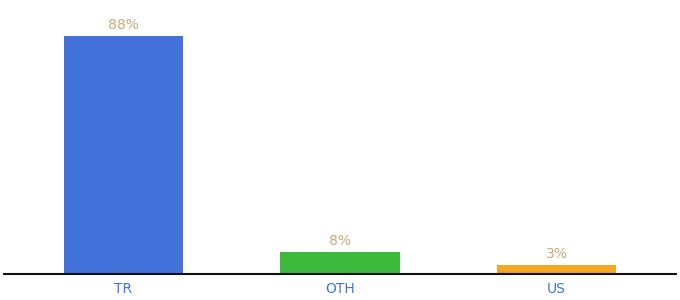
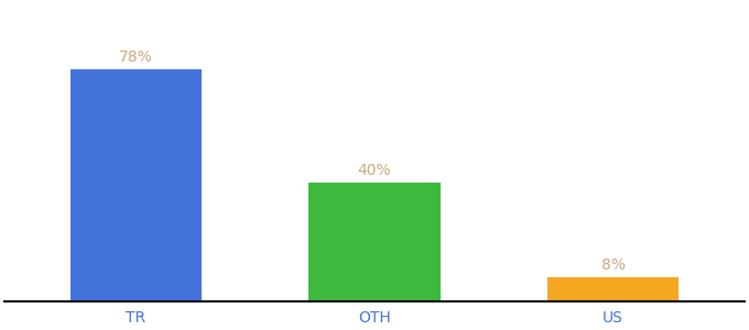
TR: 88% -> 78%
OTH: 8% -> 40%
US: 3% -> 8%
